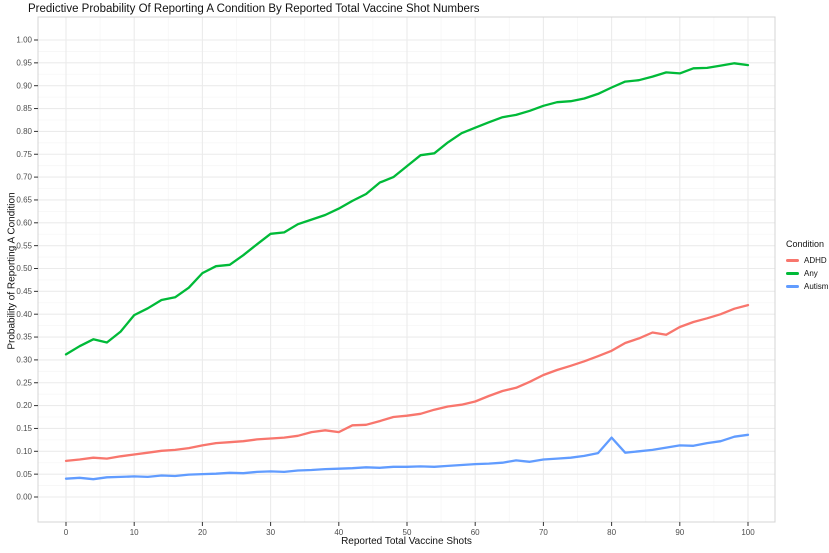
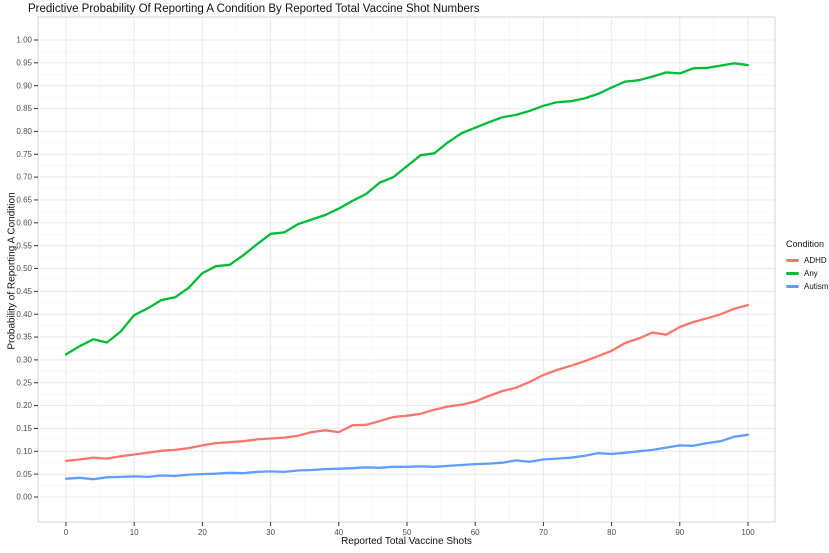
Autism/80: 0.13 -> 0.09
